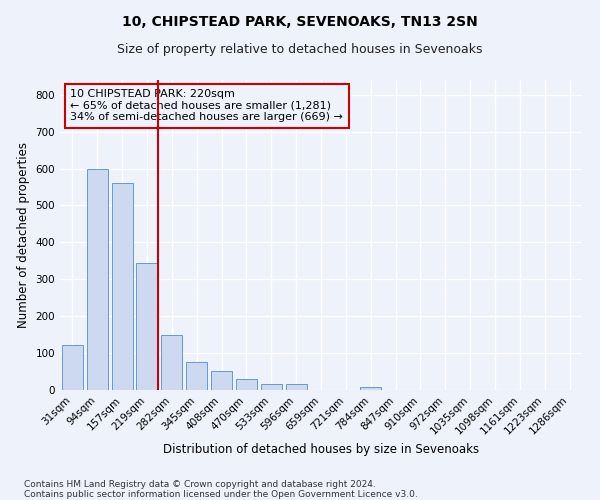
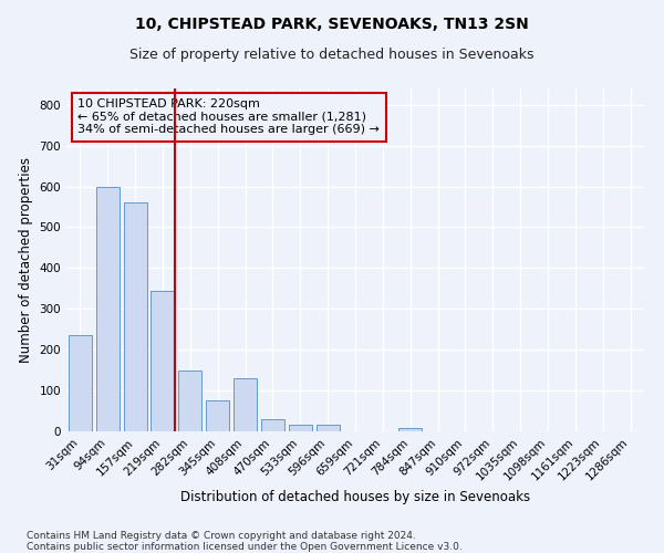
31sqm: 122 -> 235
408sqm: 52 -> 130
